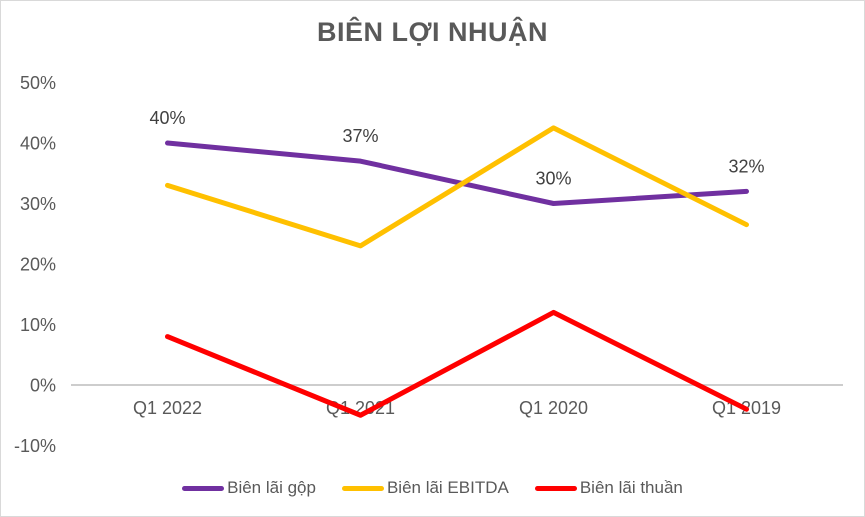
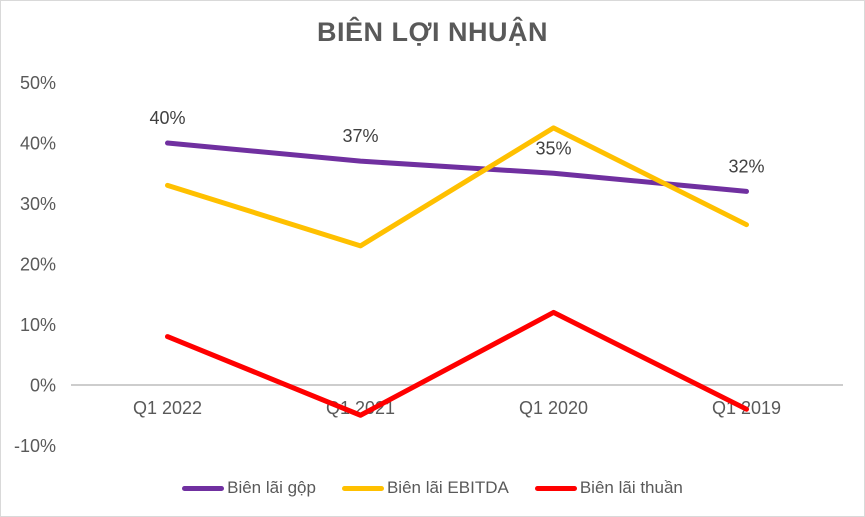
Biên lãi gộp/Q1 2020: 30% -> 35%
